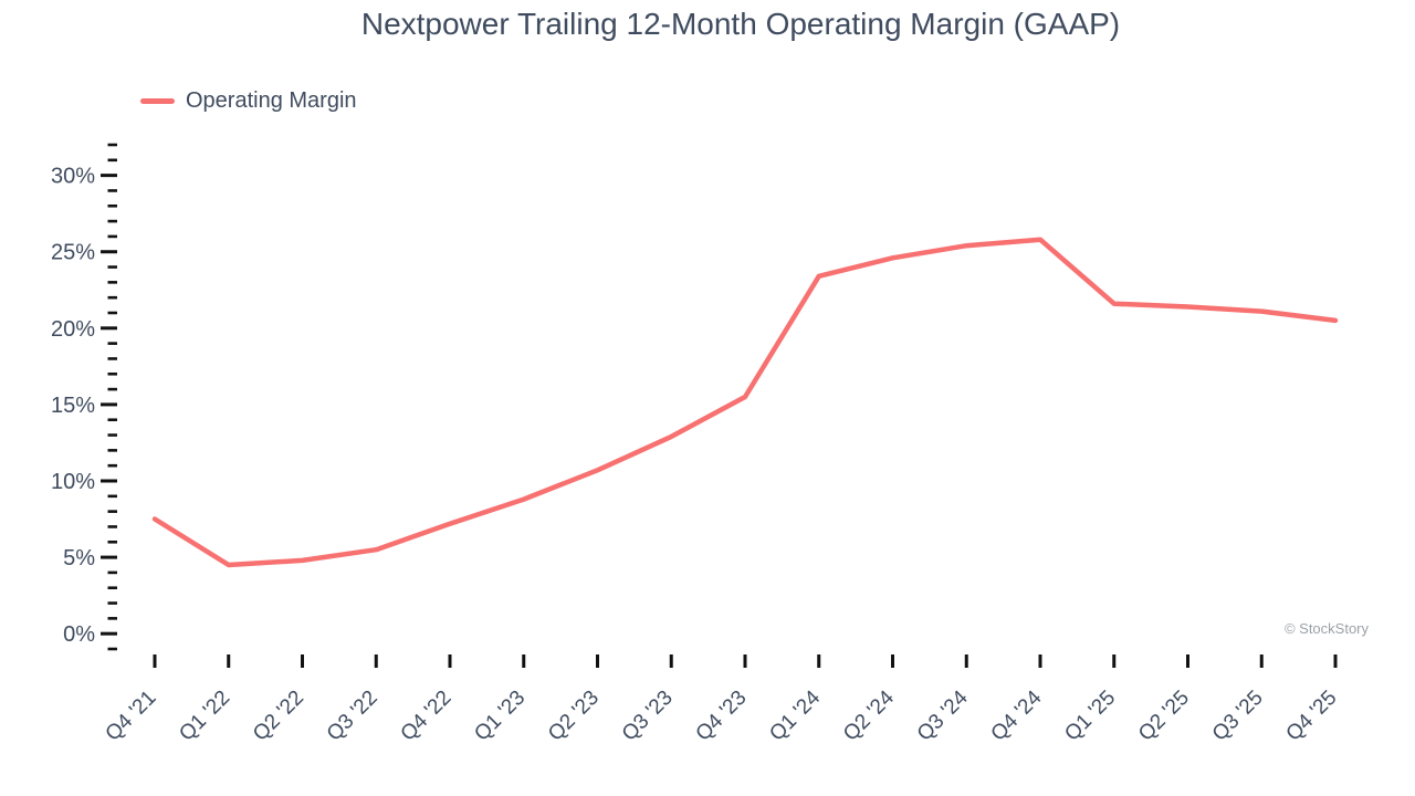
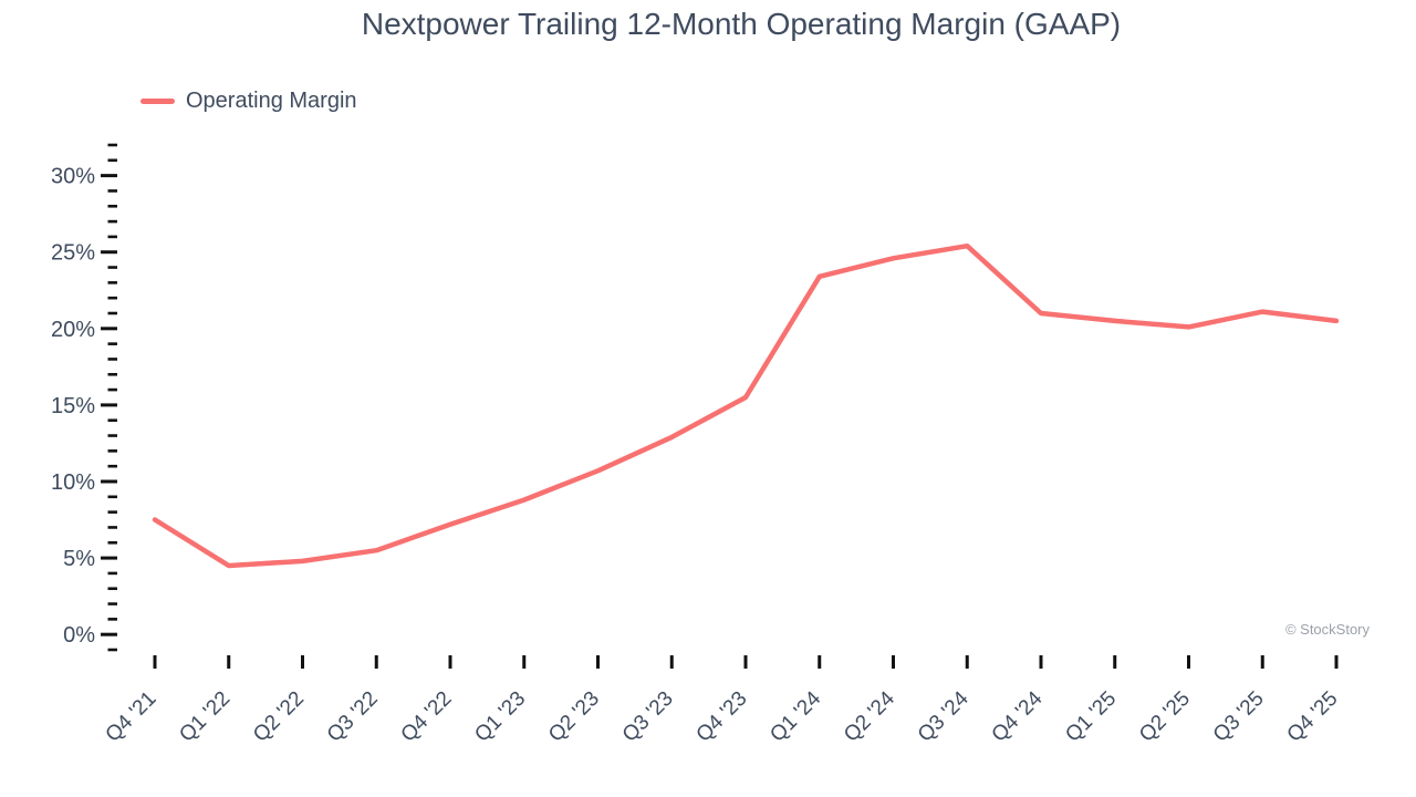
Q4 '24: 25.8% -> 21.0%
Q1 '25: 21.6% -> 20.5%
Q2 '25: 21.4% -> 20.1%
